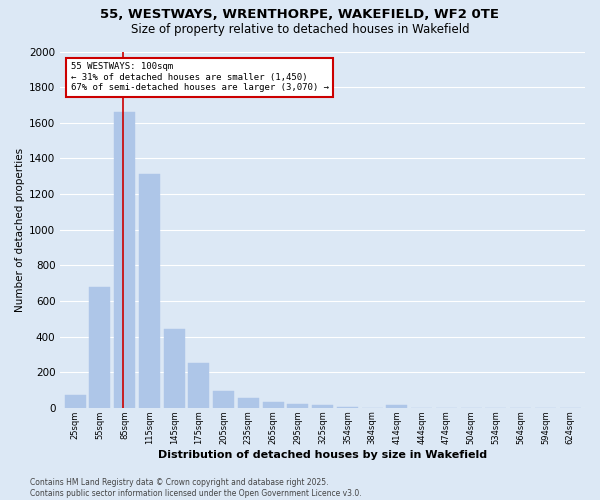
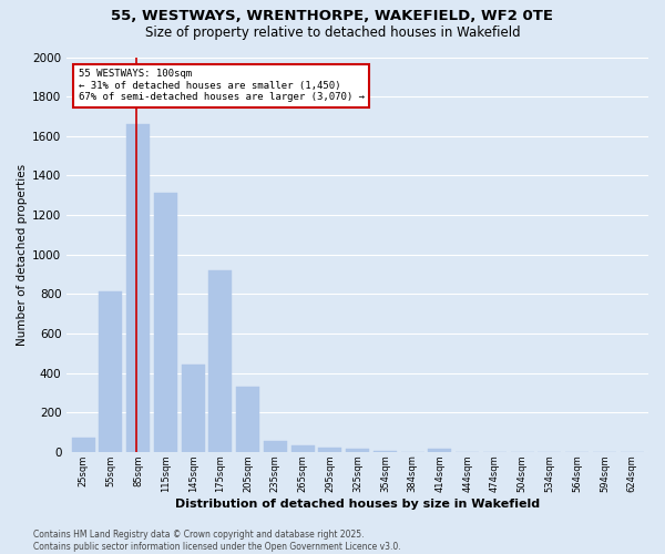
55sqm: 680 -> 810
175sqm: 250 -> 920
205sqm: 100 -> 330
